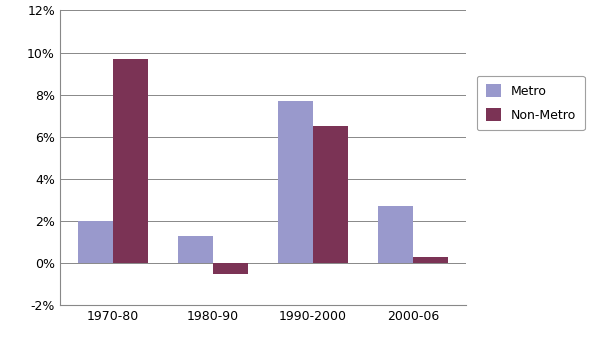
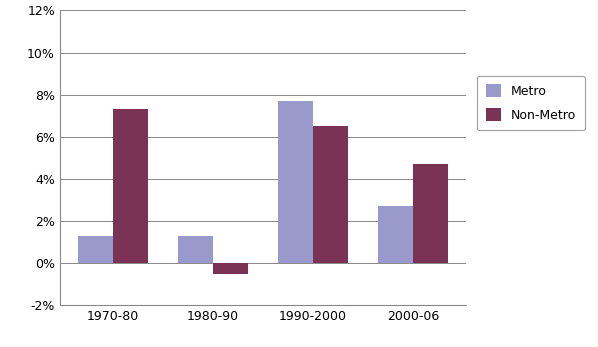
Metro/1970-80: 2.0% -> 1.3%
Non-Metro/1970-80: 9.7% -> 7.3%
Non-Metro/2000-06: 0.3% -> 4.7%
